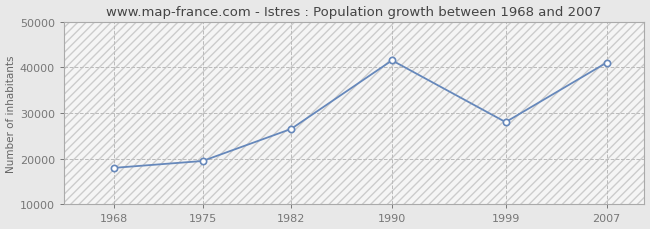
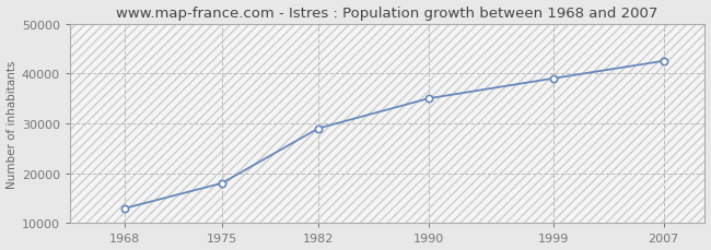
1968: 18000 -> 13000
1975: 19500 -> 18000
1982: 26500 -> 29000
1990: 41500 -> 35000
1999: 28000 -> 39000
2007: 41000 -> 42500
